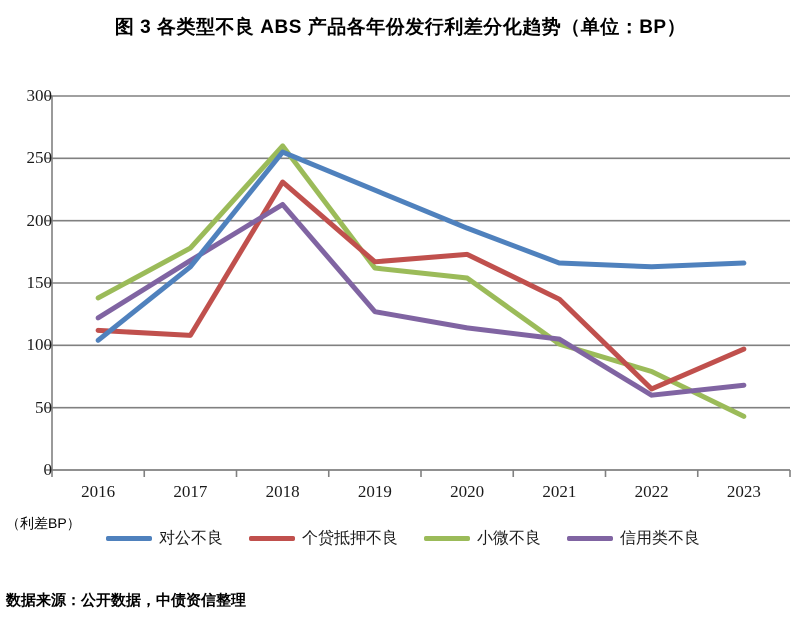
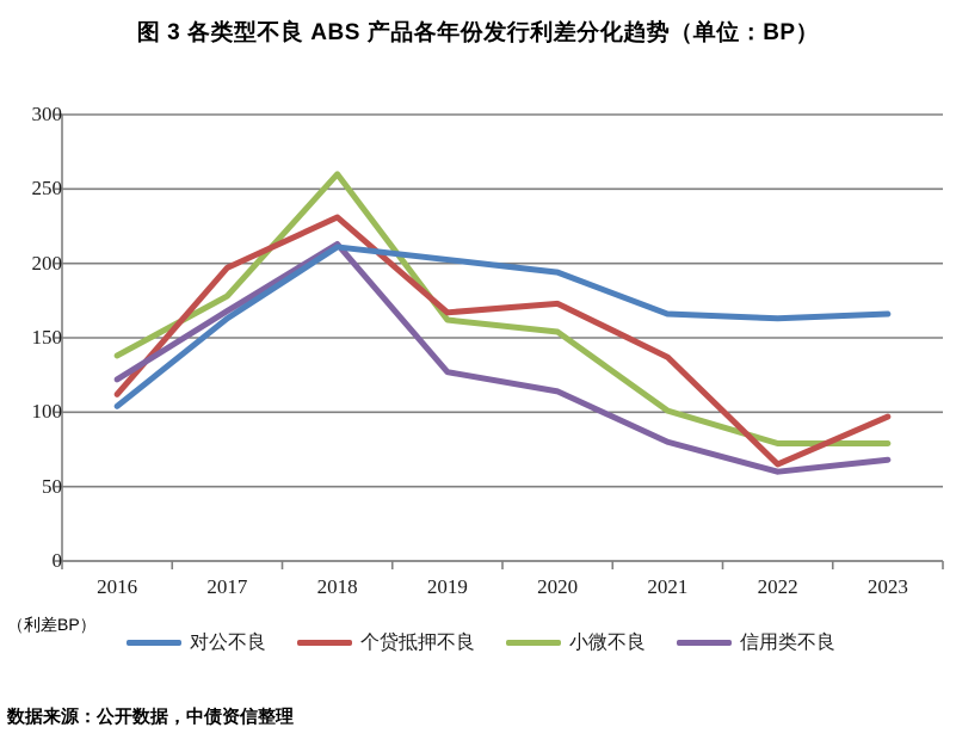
个贷抵押不良/2017: 108 -> 197
对公不良/2018: 255 -> 211
信用类不良/2021: 105 -> 80
小微不良/2023: 43 -> 79
